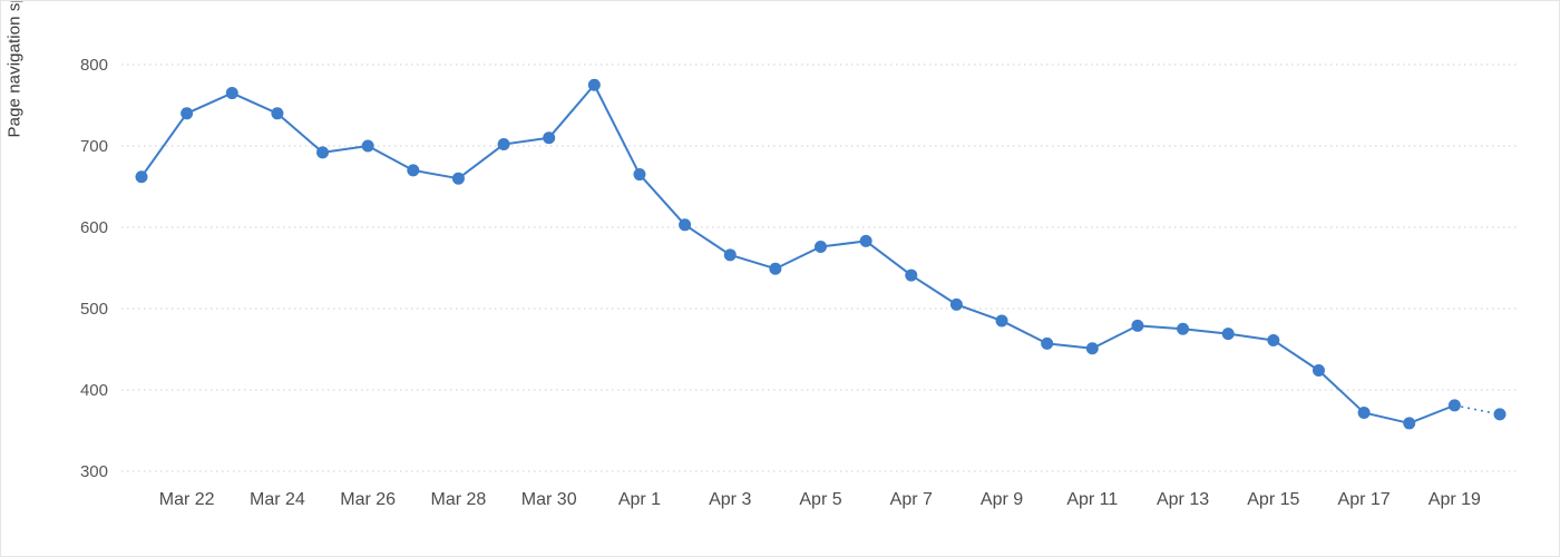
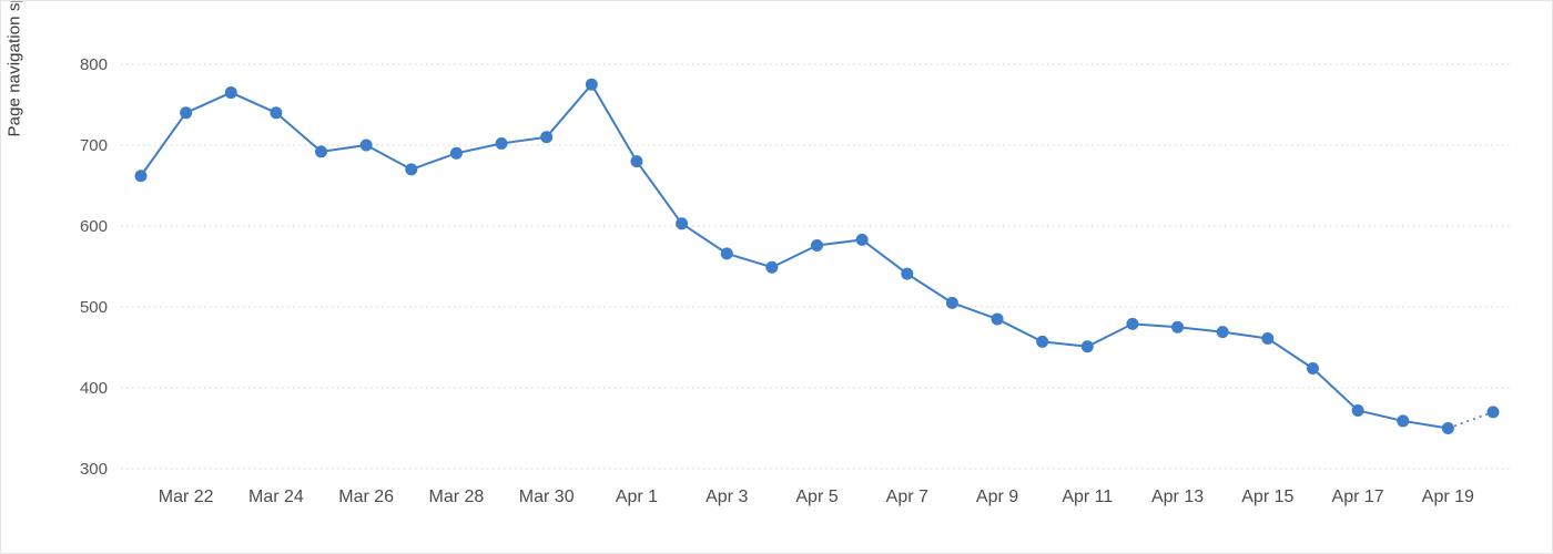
Mar 28: 660 -> 690
Apr 1: 660 -> 680
Apr 19: 380 -> 350
